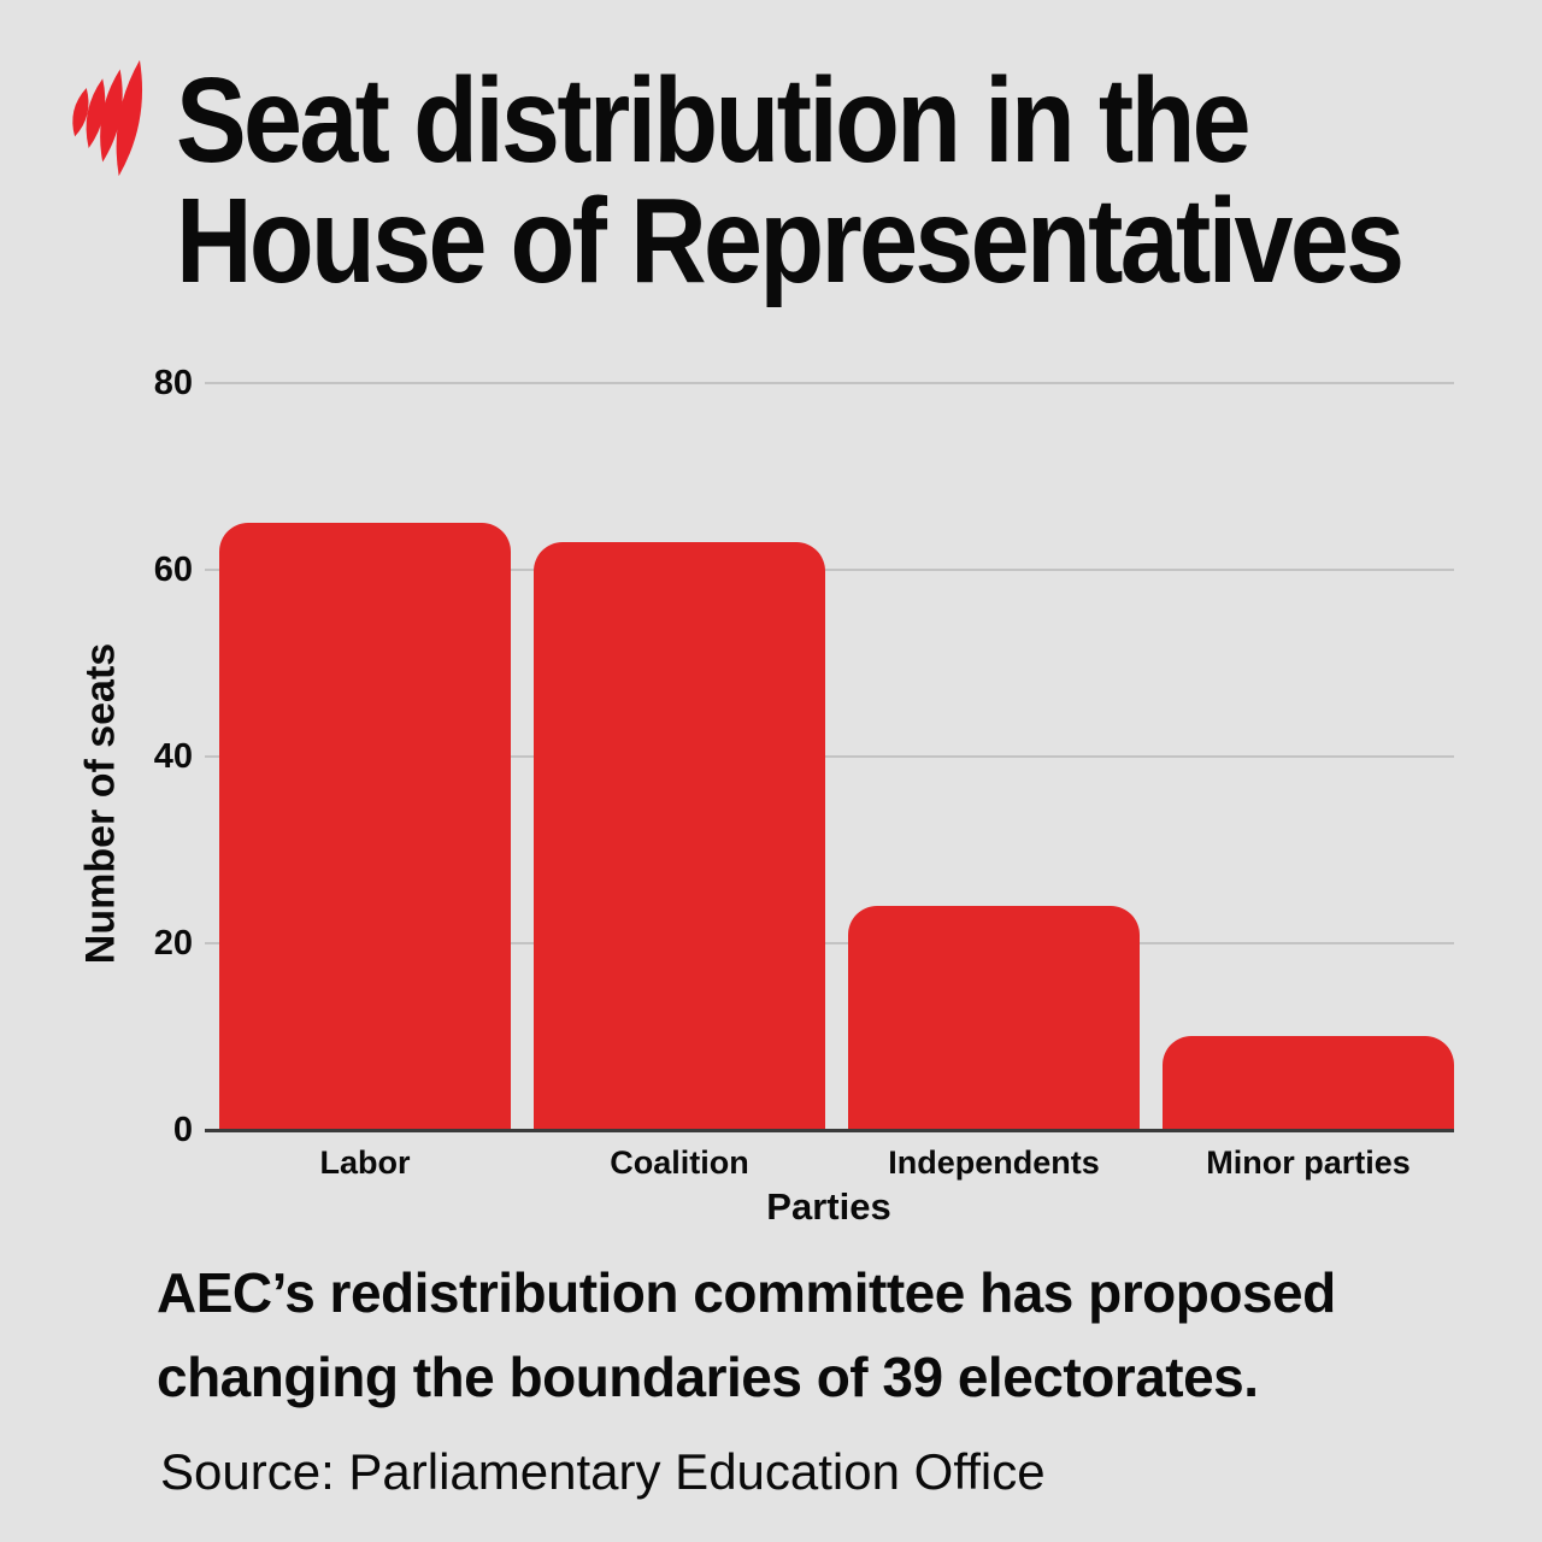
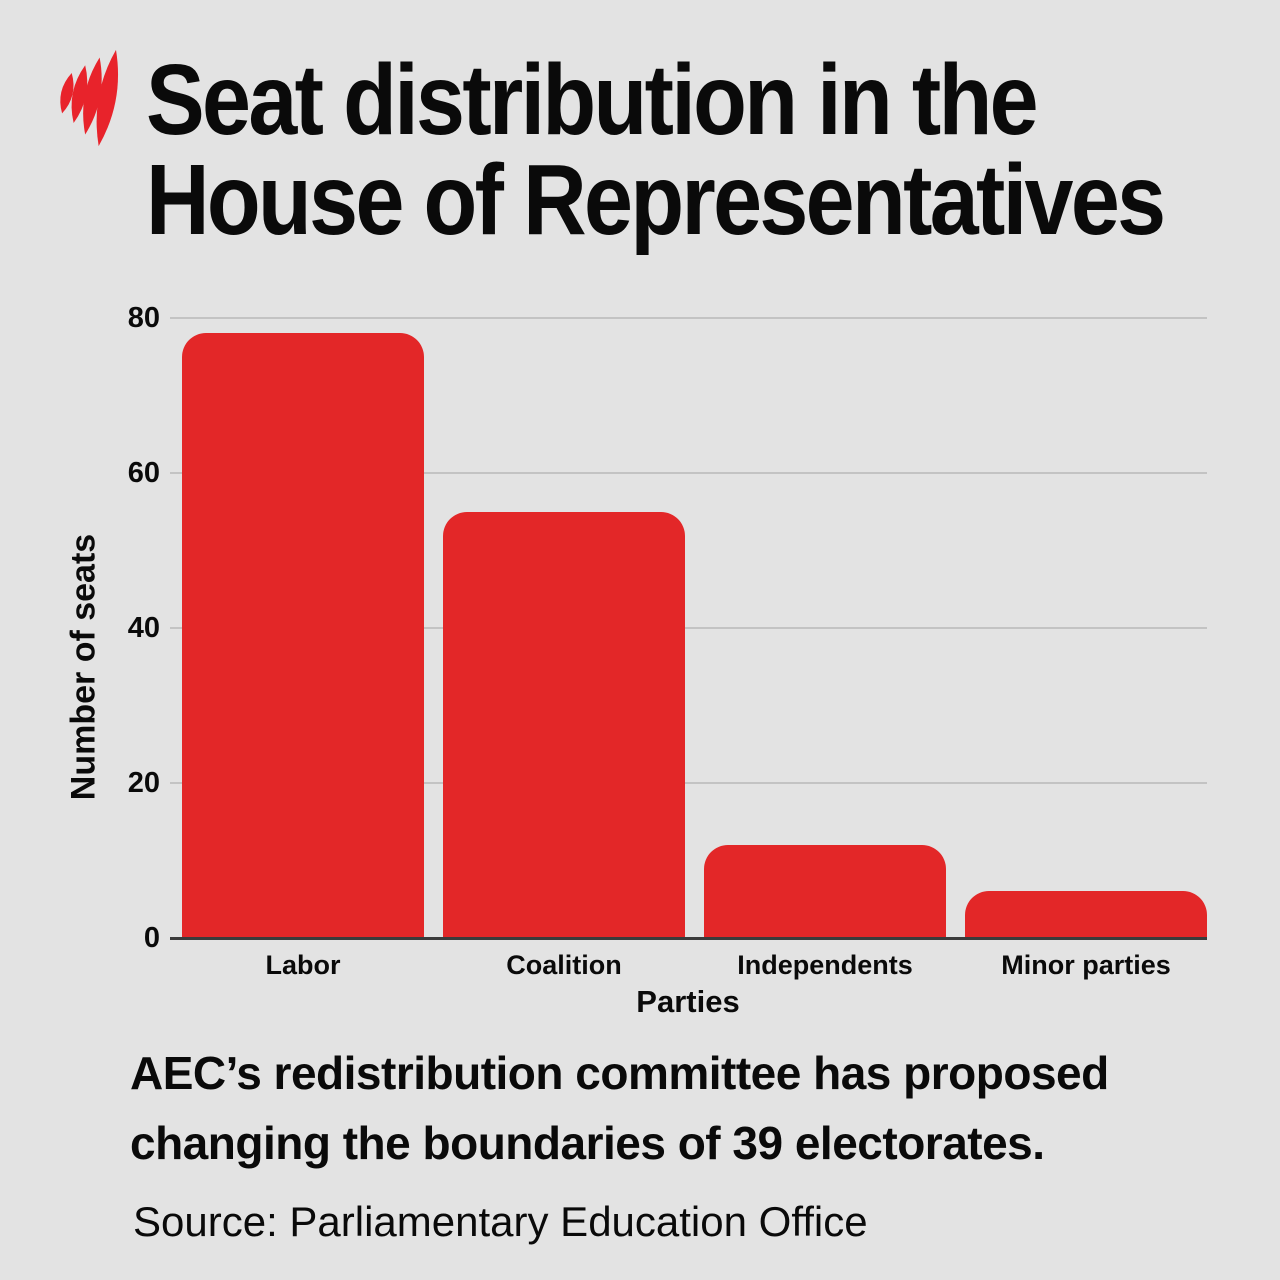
Labor: 65 -> 78
Coalition: 63 -> 55
Independents: 24 -> 12
Minor parties: 10 -> 6
